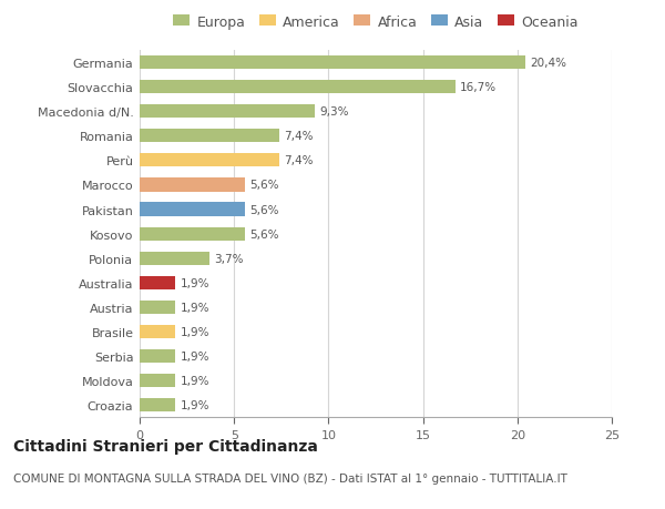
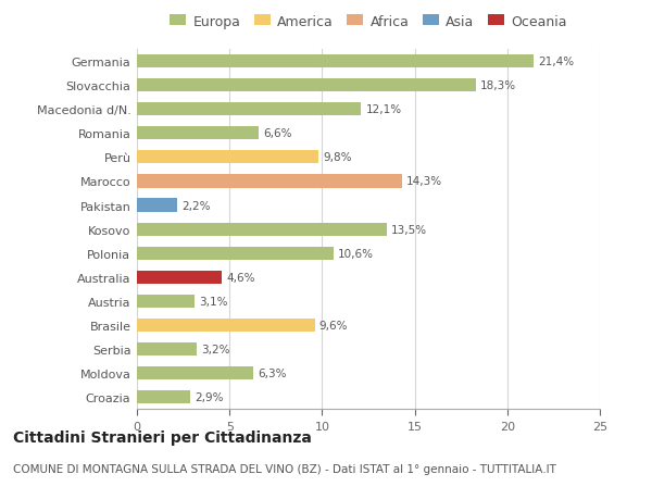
Germania: 20,4% -> 21,4%
Slovacchia: 16,7% -> 18,3%
Macedonia d/N.: 9,3% -> 12,1%
Romania: 7,4% -> 6,6%
Perù: 7,4% -> 9,8%
Marocco: 5,6% -> 14,3%
Pakistan: 5,6% -> 2,2%
Kosovo: 5,6% -> 13,5%
Polonia: 3,7% -> 10,6%
Australia: 1,9% -> 4,6%
Austria: 1,9% -> 3,1%
Brasile: 1,9% -> 9,6%
Serbia: 1,9% -> 3,2%
Moldova: 1,9% -> 6,3%
Croazia: 1,9% -> 2,9%
